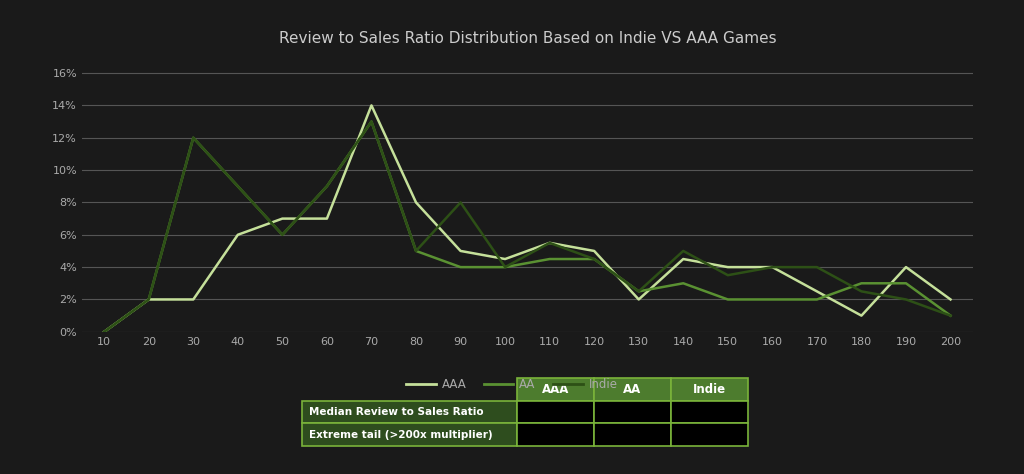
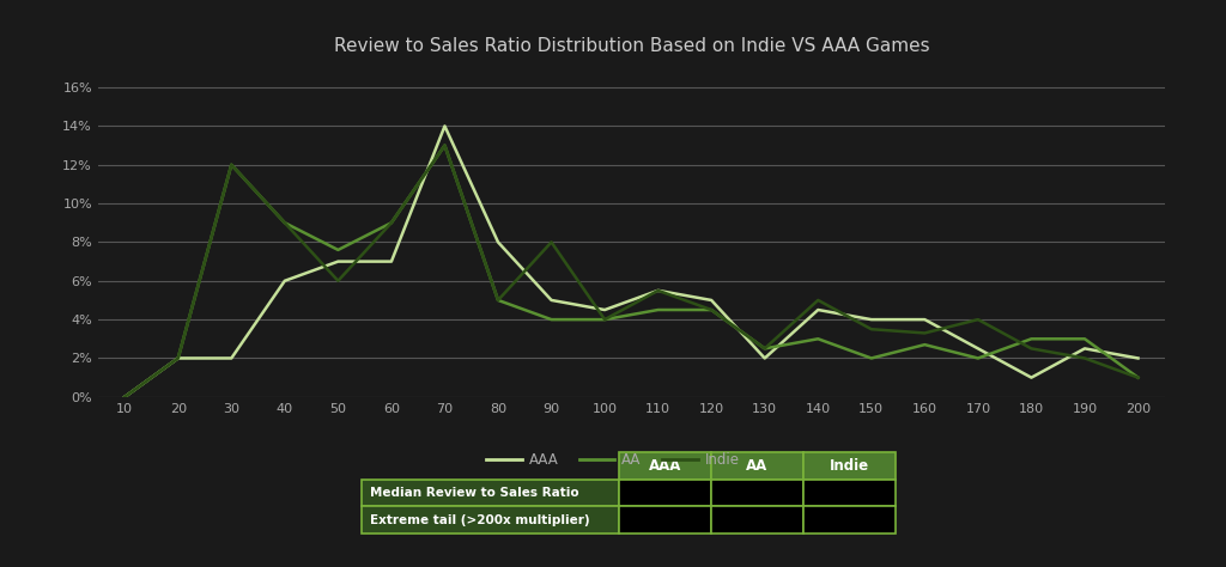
AA/50: 6.0% -> 7.6%
AA/160: 2.0% -> 2.7%
Indie/160: 4.0% -> 3.3%
AAA/190: 4.0% -> 2.5%
